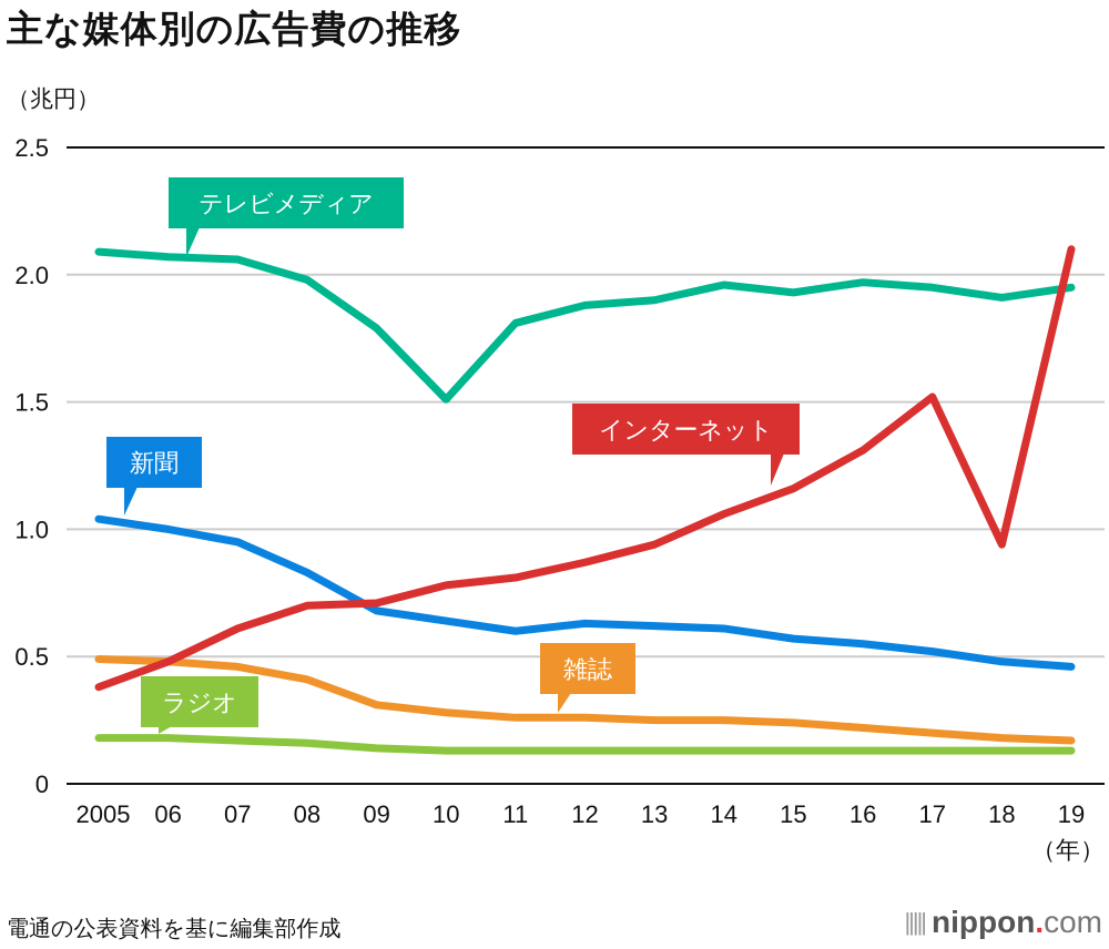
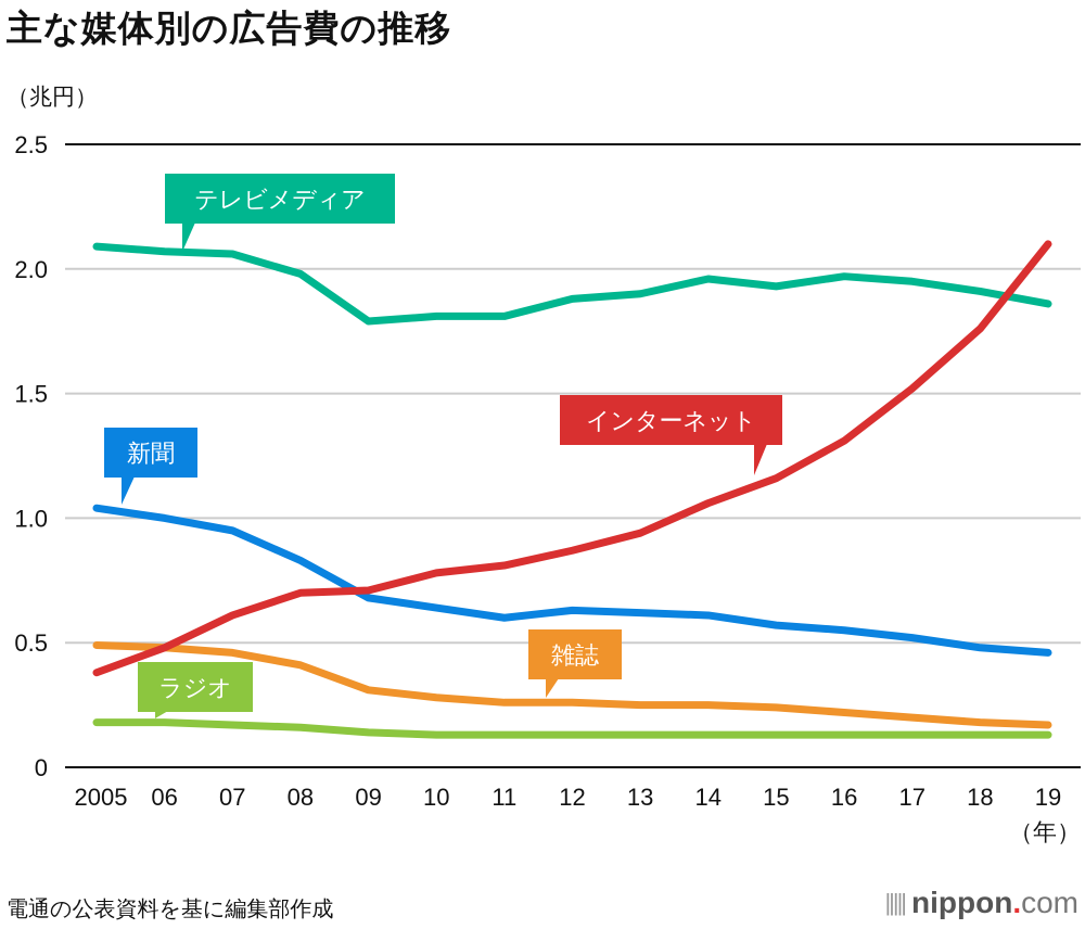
テレビメディア/10: 1.51 -> 1.81
インターネット/18: 0.94 -> 1.76
テレビメディア/19: 1.95 -> 1.86
